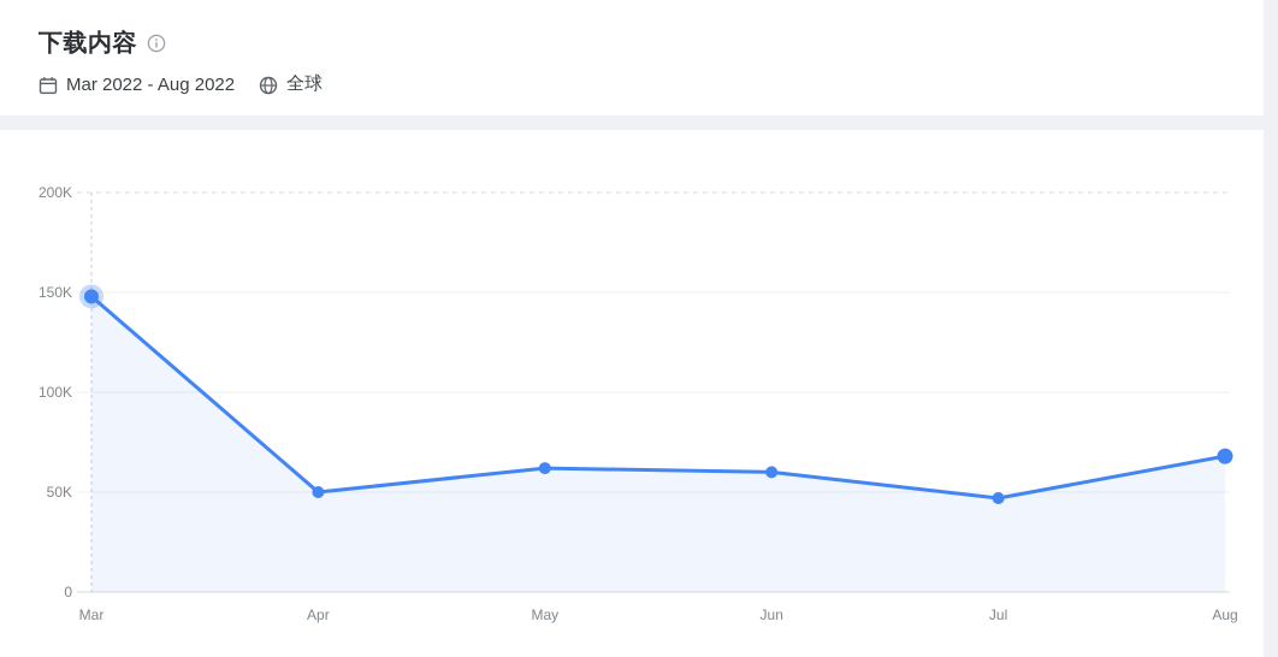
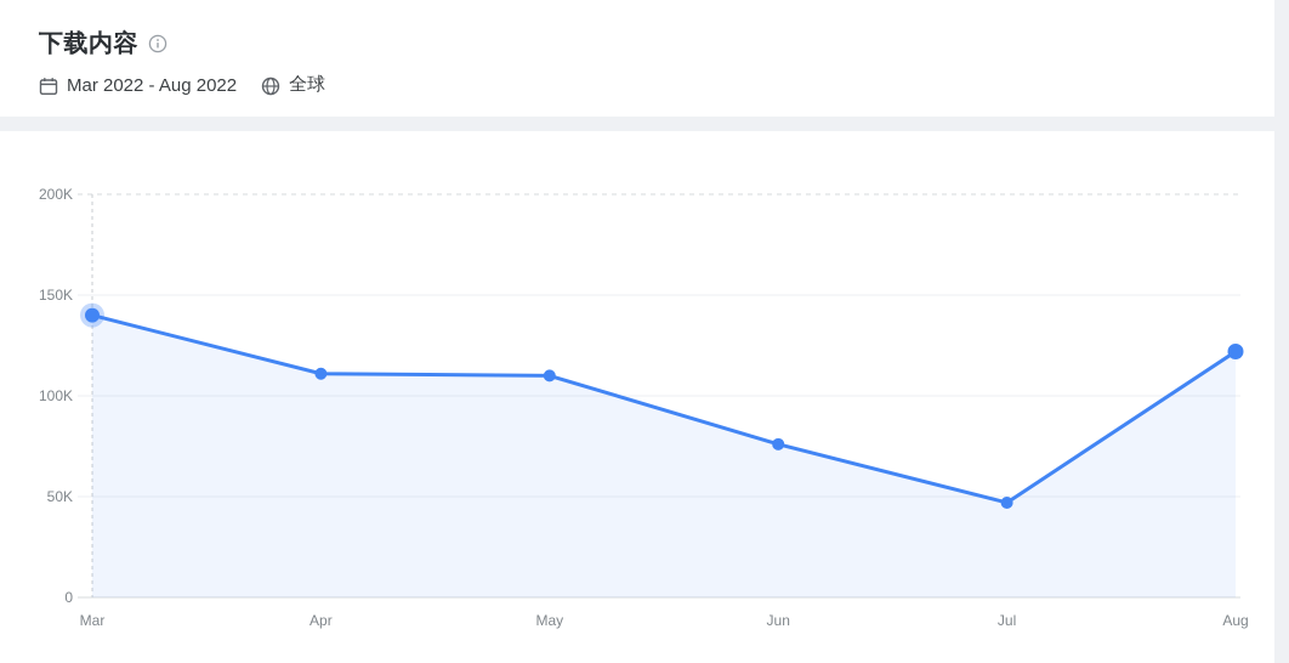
Mar: 148K -> 140K
Apr: 50K -> 111K
May: 62K -> 110K
Jun: 60K -> 76K
Aug: 68K -> 122K
